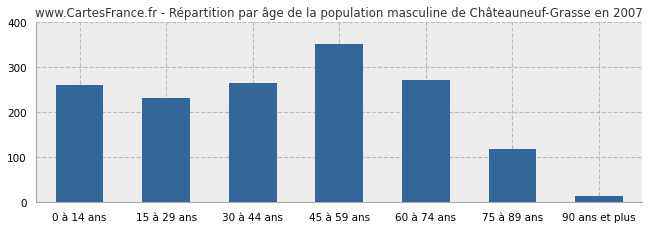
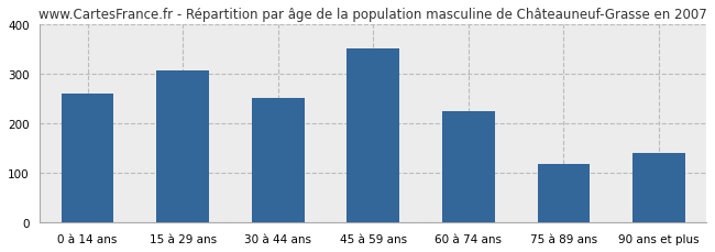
15 à 29 ans: 230 -> 305
30 à 44 ans: 265 -> 250
60 à 74 ans: 270 -> 225
90 ans et plus: 13 -> 140
